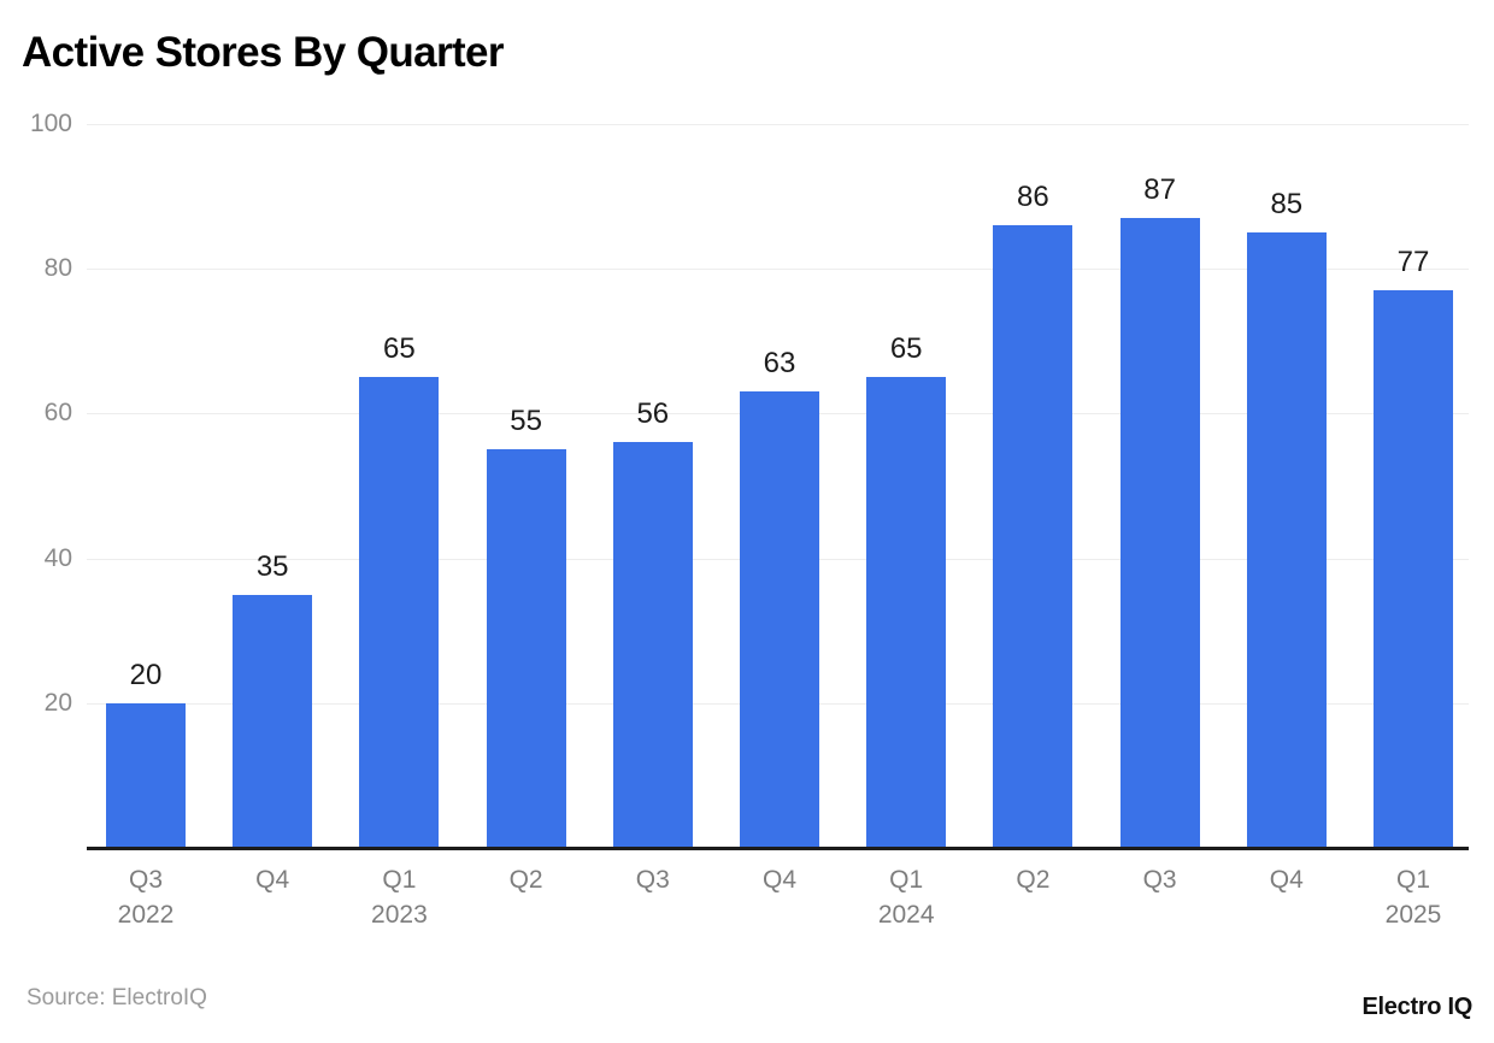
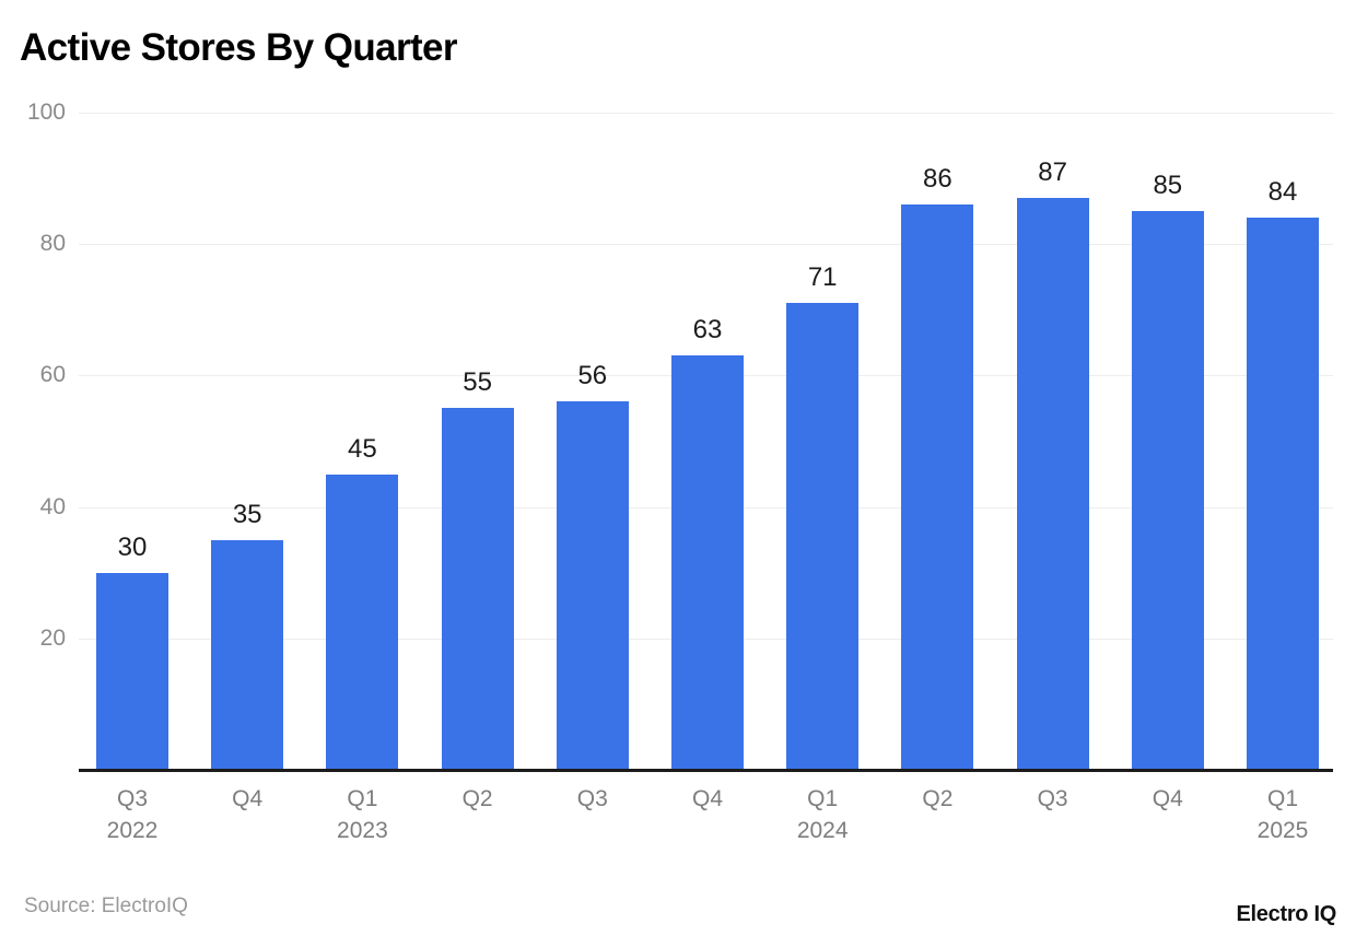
Q3 2022: 20 -> 30
Q1 2023: 65 -> 45
Q1 2024: 65 -> 71
Q1 2025: 77 -> 84
